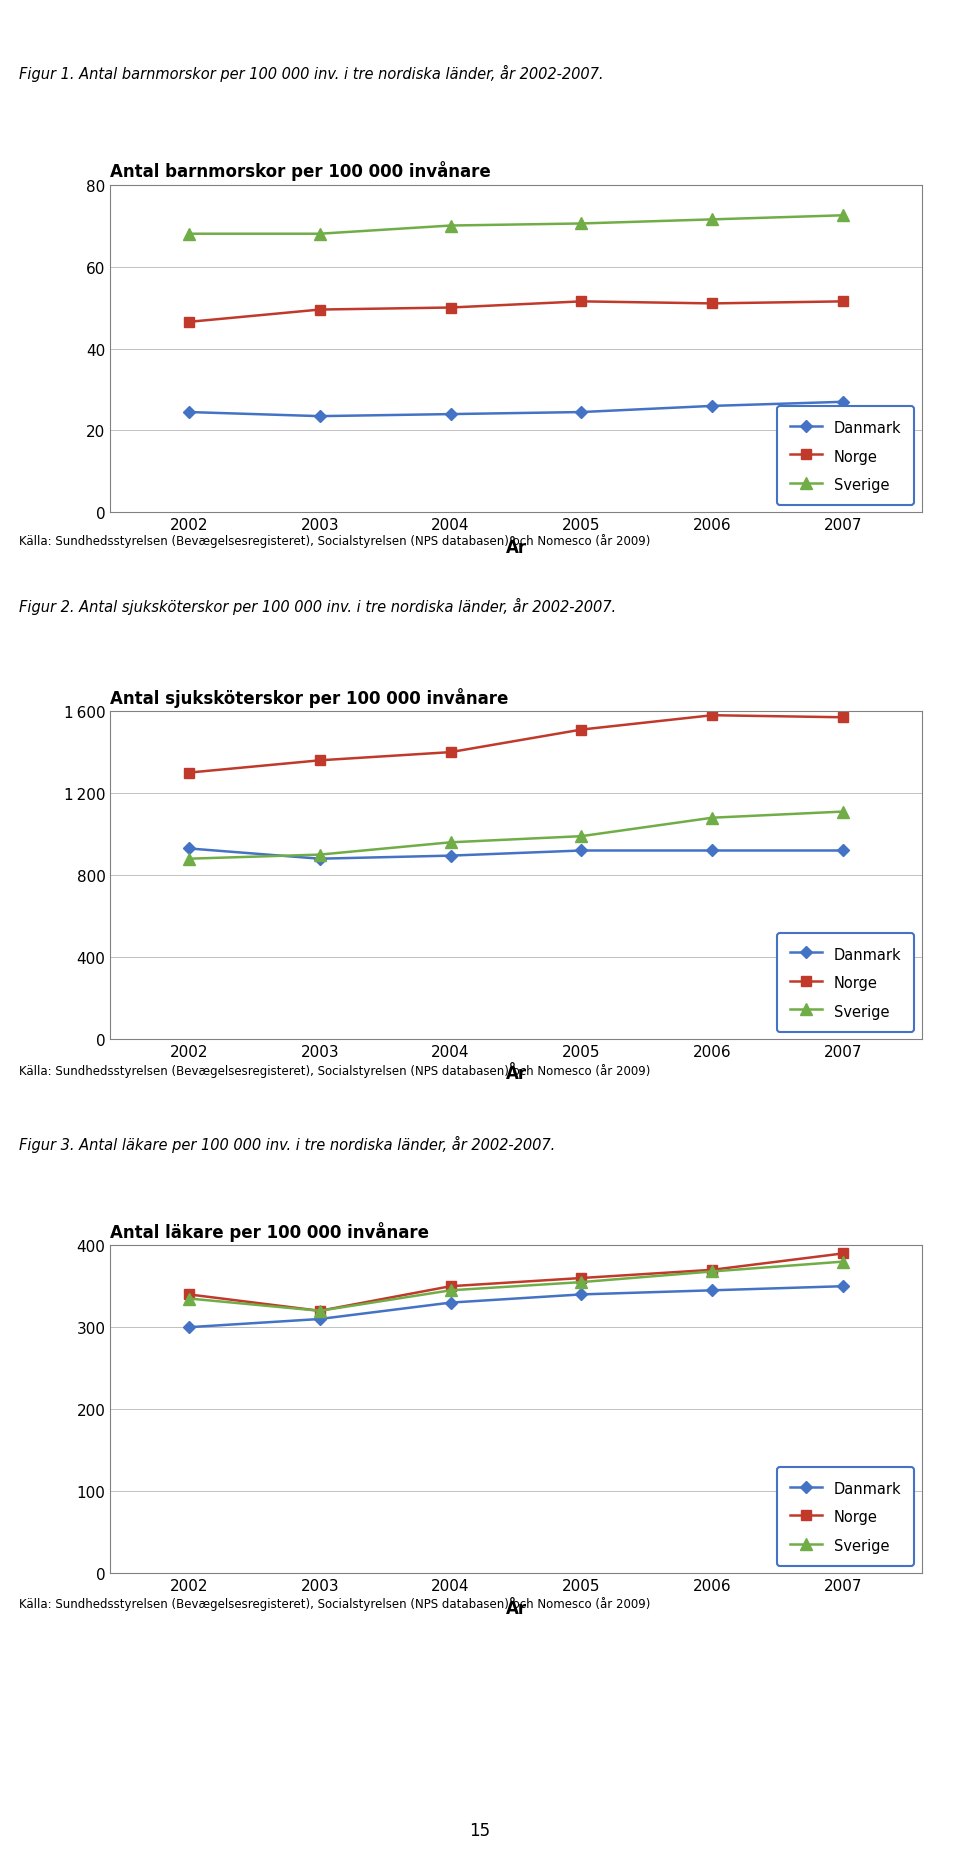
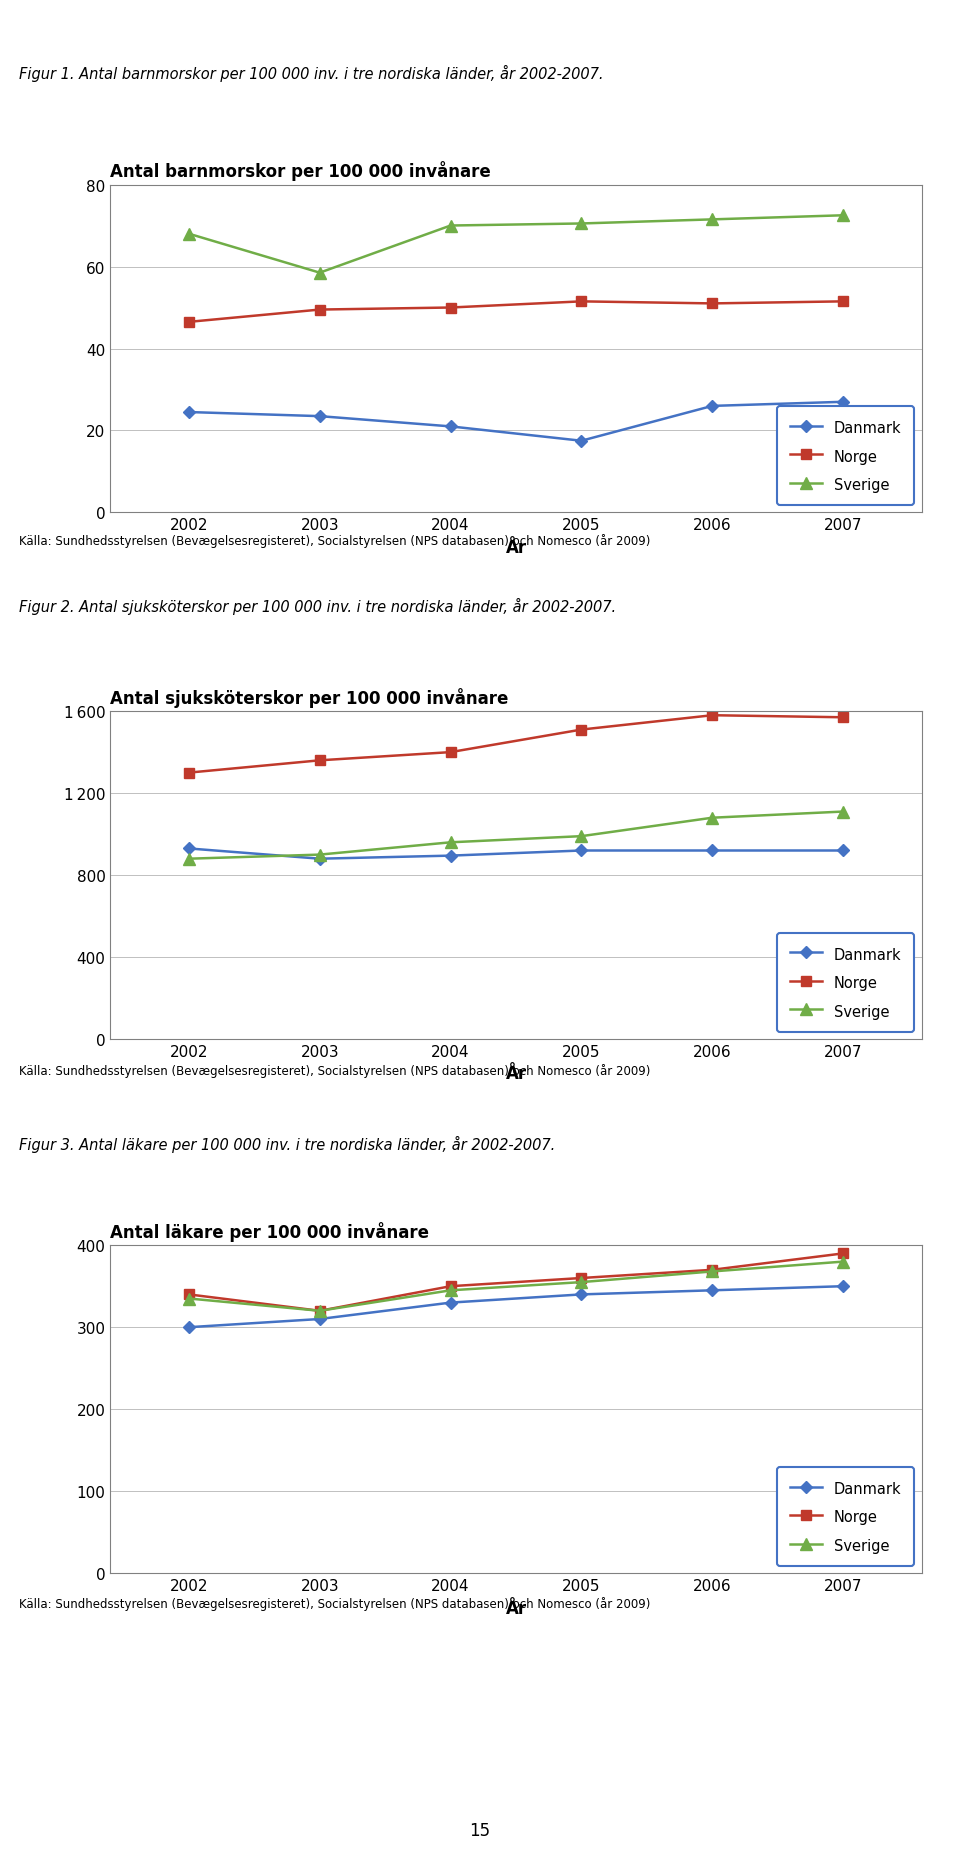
Antal barnmorskor per 100 000 invånare/Sverige/2003: 68.0 -> 58.5
Antal barnmorskor per 100 000 invånare/Danmark/2004: 24.0 -> 21.0
Antal barnmorskor per 100 000 invånare/Danmark/2005: 24.5 -> 17.5
